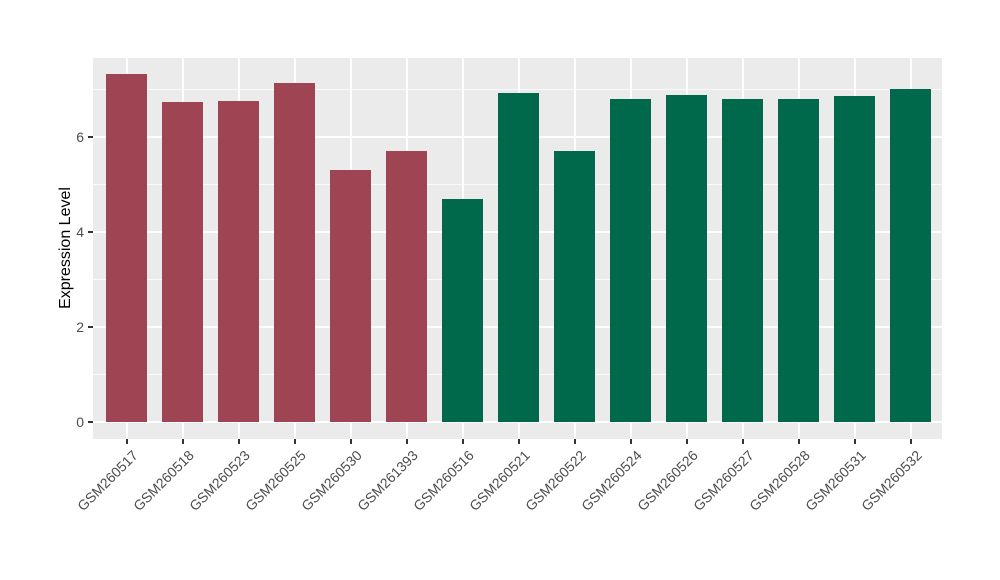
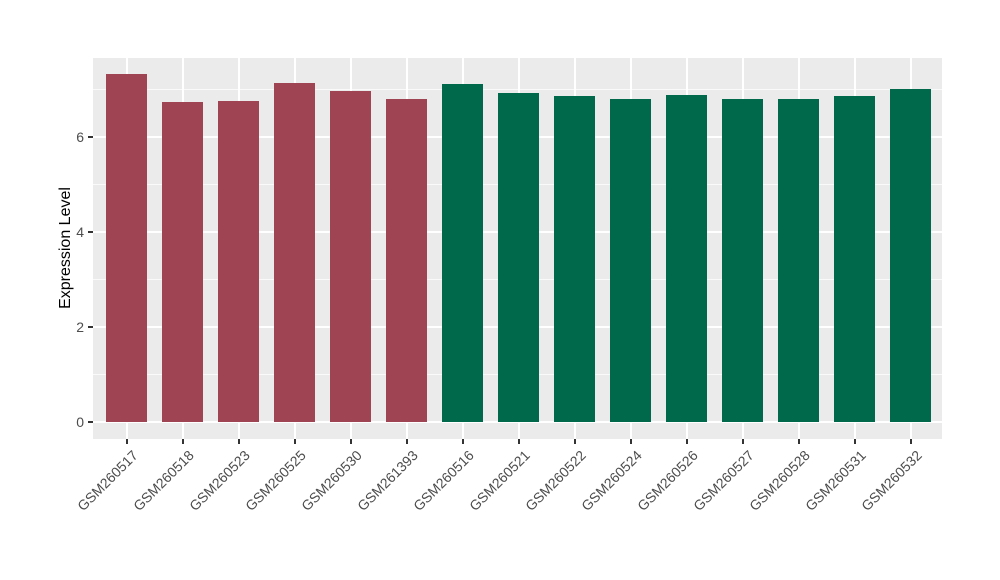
GSM260530: 5.3 -> 7.0
GSM261393: 5.7 -> 6.8
GSM260516: 4.7 -> 7.1
GSM260522: 5.7 -> 6.9
